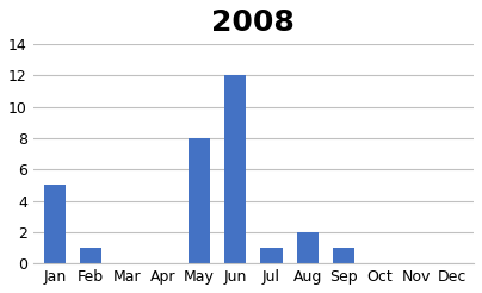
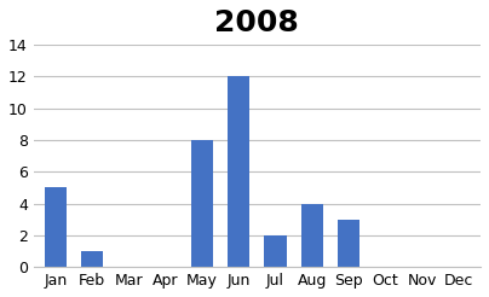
Jul: 1 -> 2
Aug: 2 -> 4
Sep: 1 -> 3
